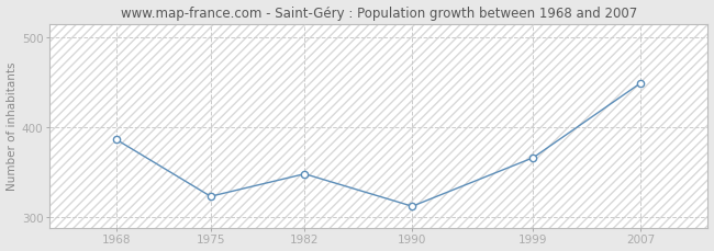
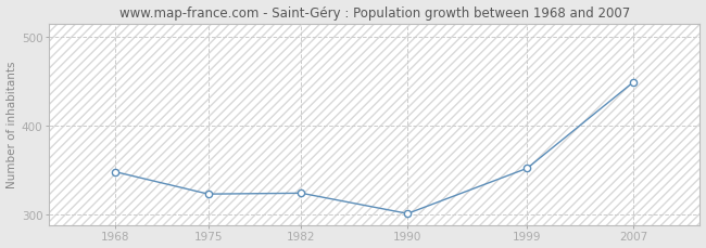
1968: 386 -> 348
1982: 348 -> 324
1990: 312 -> 301
1999: 366 -> 352
